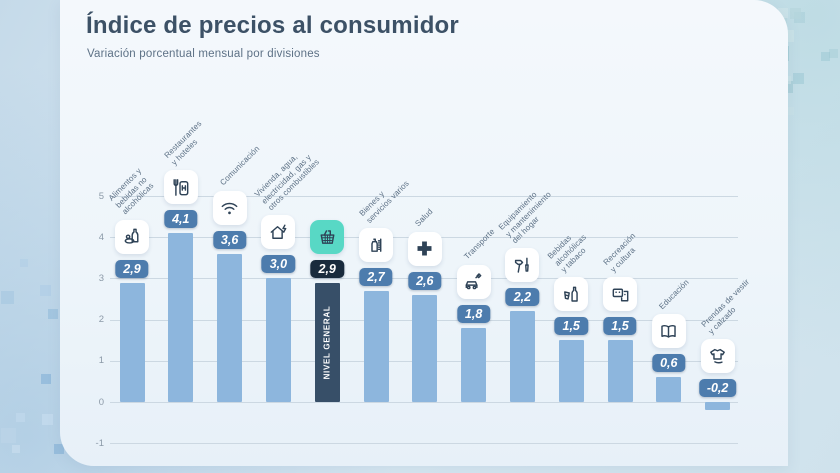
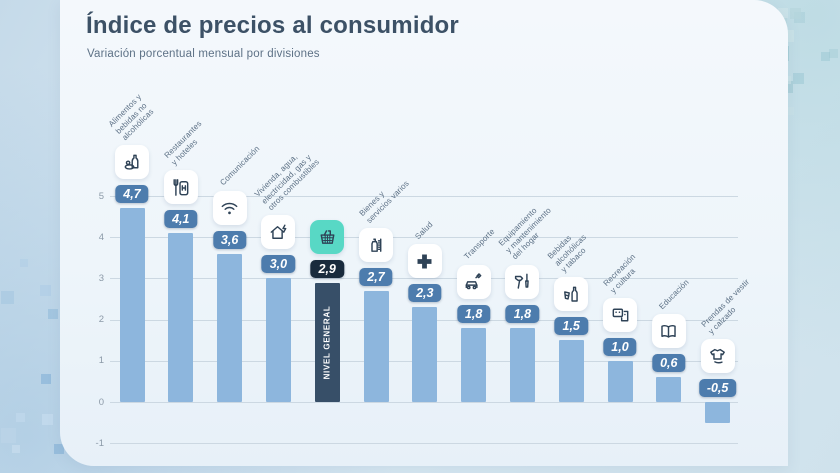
Alimentos y bebidas no alcohólicas: 2,9 -> 4,7
Salud: 2,6 -> 2,3
Equipamiento y mantenimiento del hogar: 2,2 -> 1,8
Recreación y cultura: 1,5 -> 1,0
Prendas de vestir y calzado: -0,2 -> -0,5
